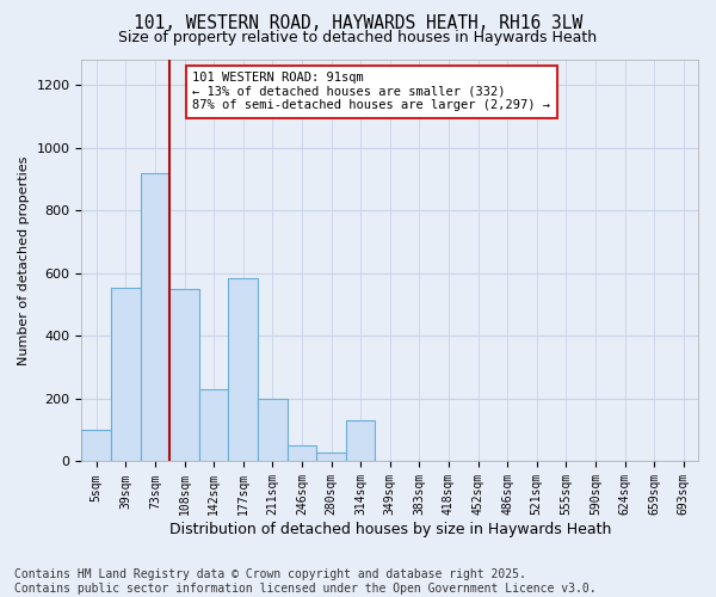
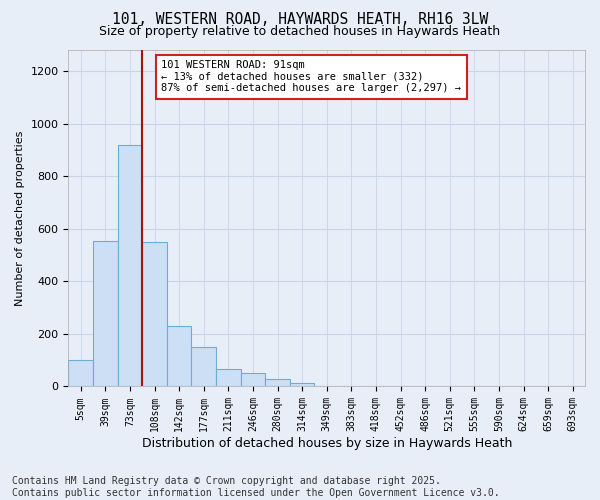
177sqm: 585 -> 150
211sqm: 200 -> 65
314sqm: 130 -> 15
